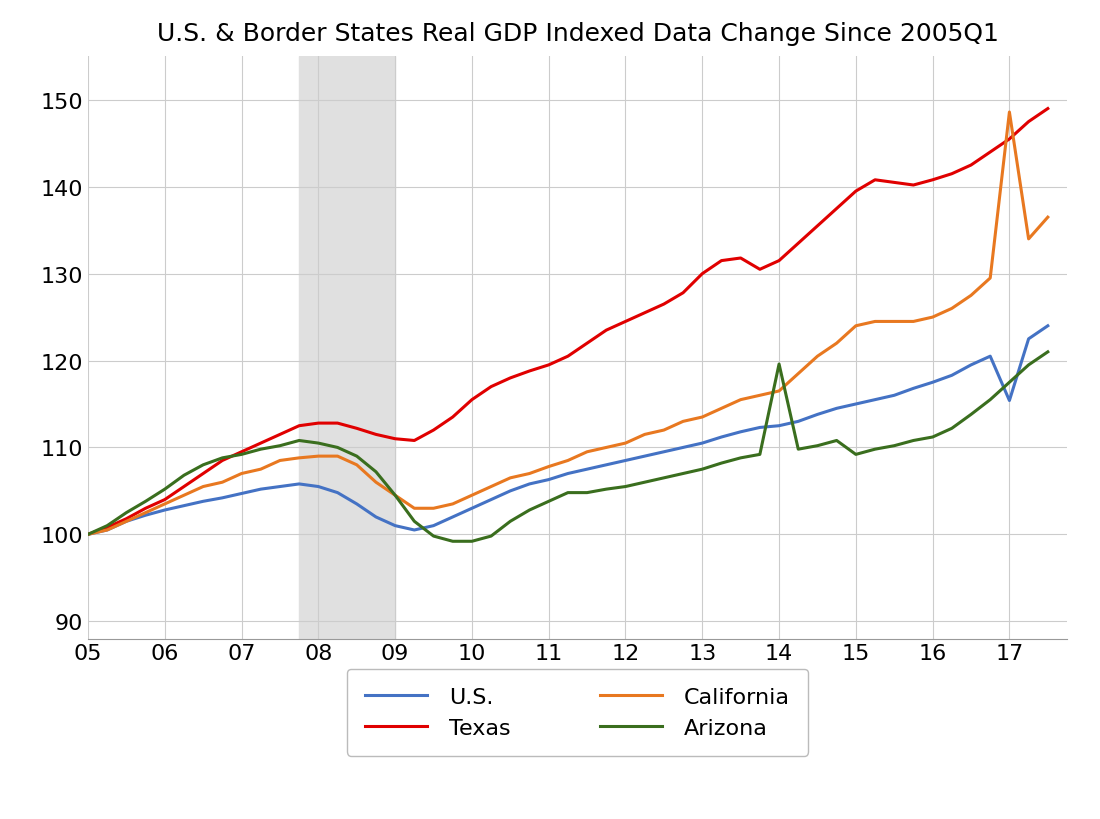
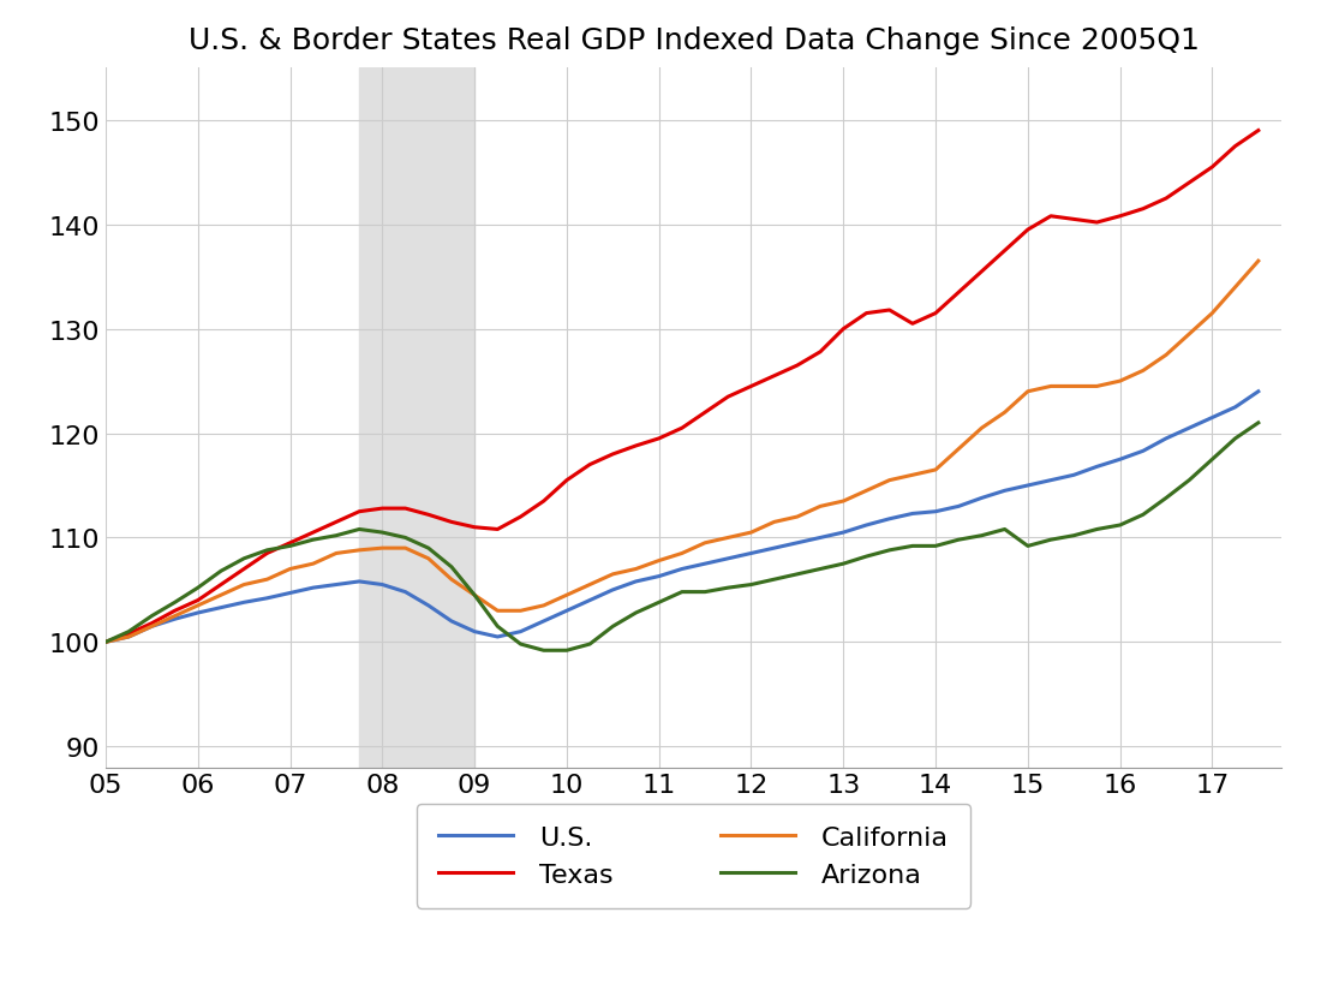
Arizona/14: 119.6 -> 109.2
U.S./17: 115.4 -> 121.5
California/17: 148.6 -> 131.5
